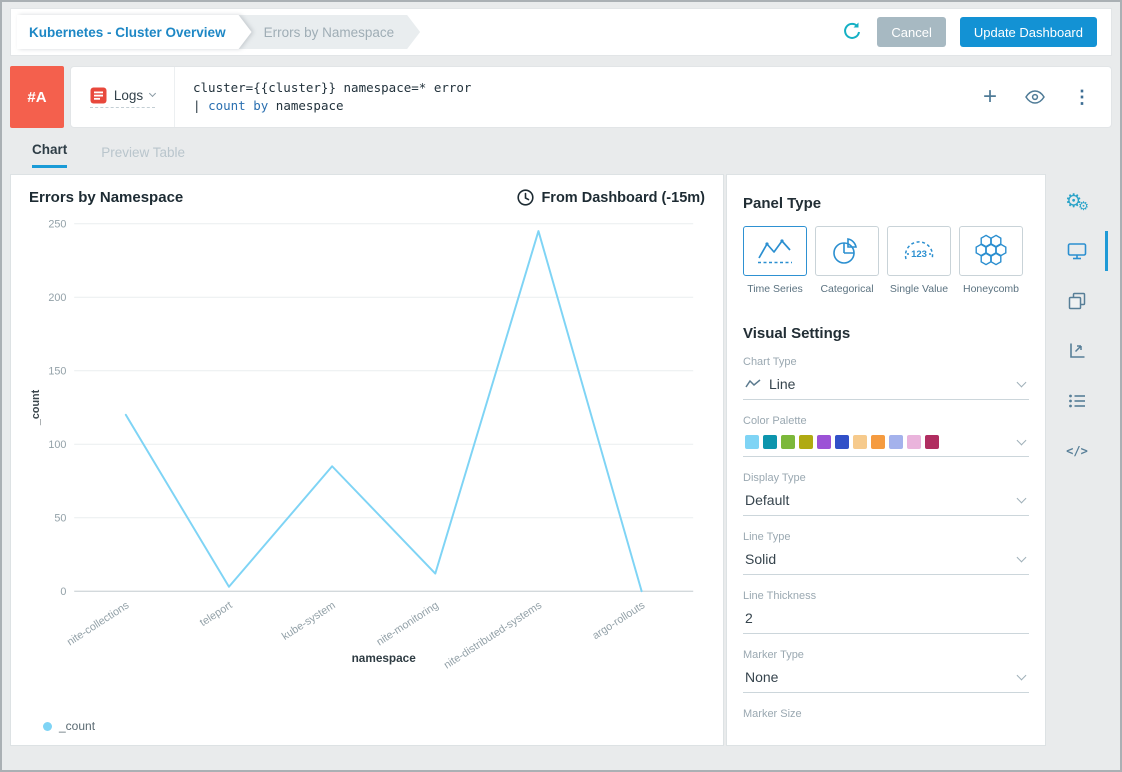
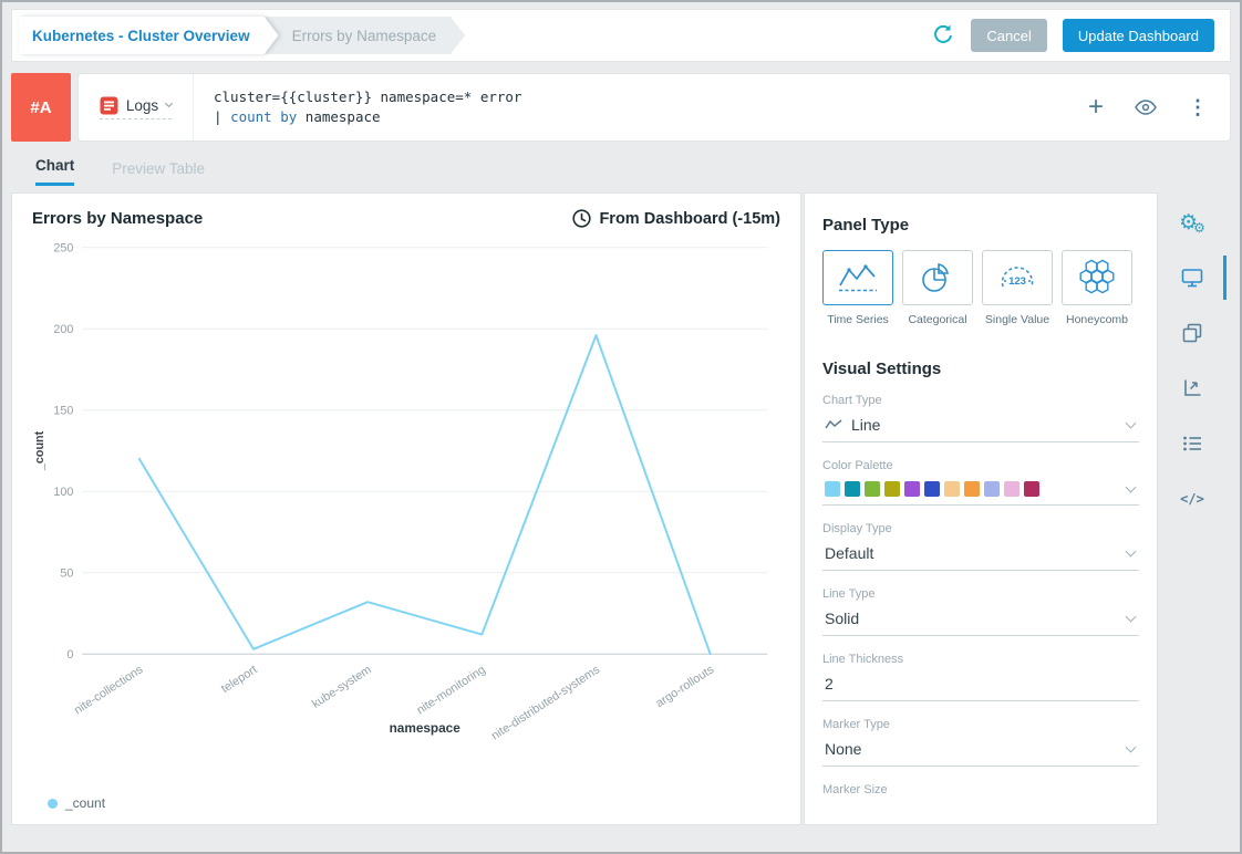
kube-system: 85 -> 32
nite-distributed-systems: 245 -> 196
